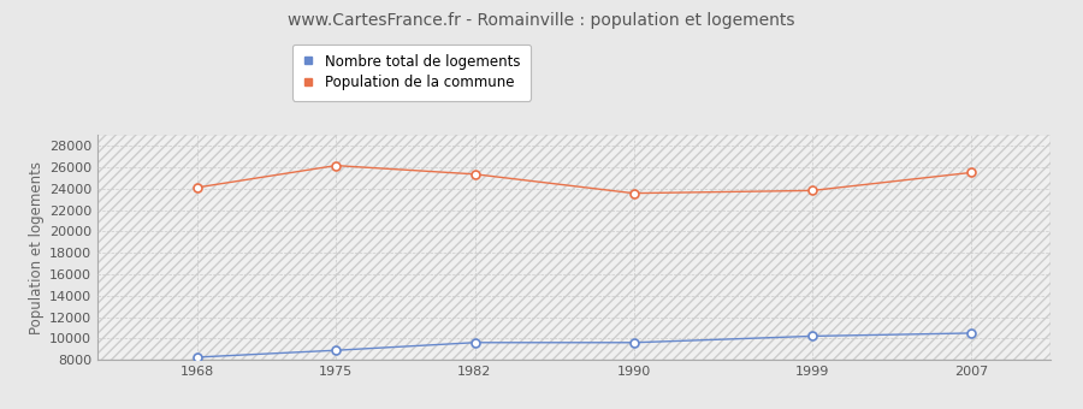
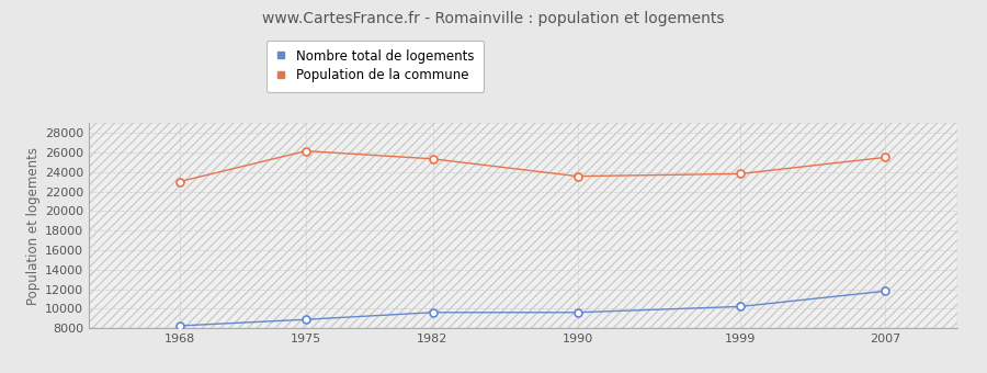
Population de la commune/1968: 24100 -> 23000
Nombre total de logements/2007: 10500 -> 11800
